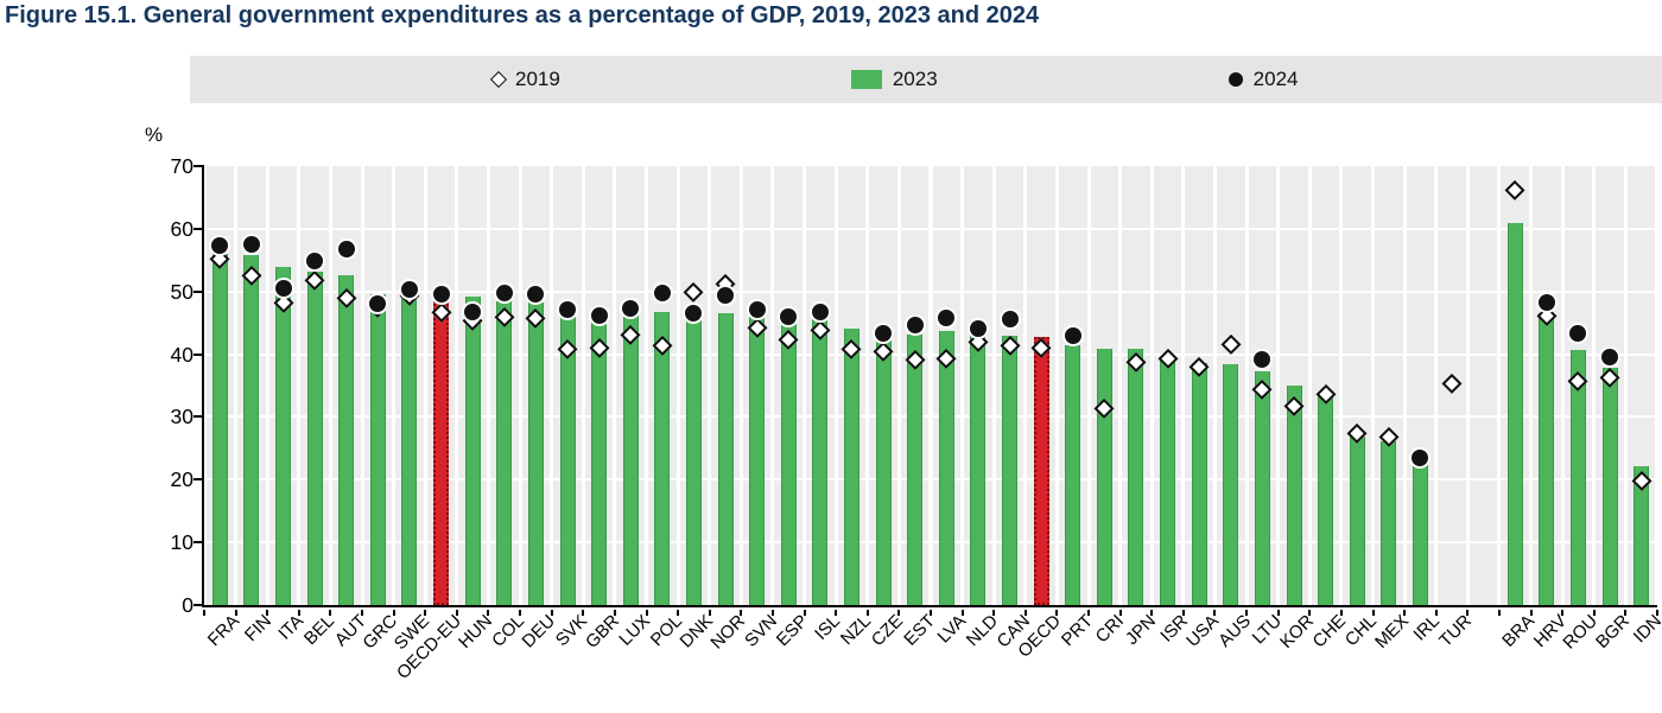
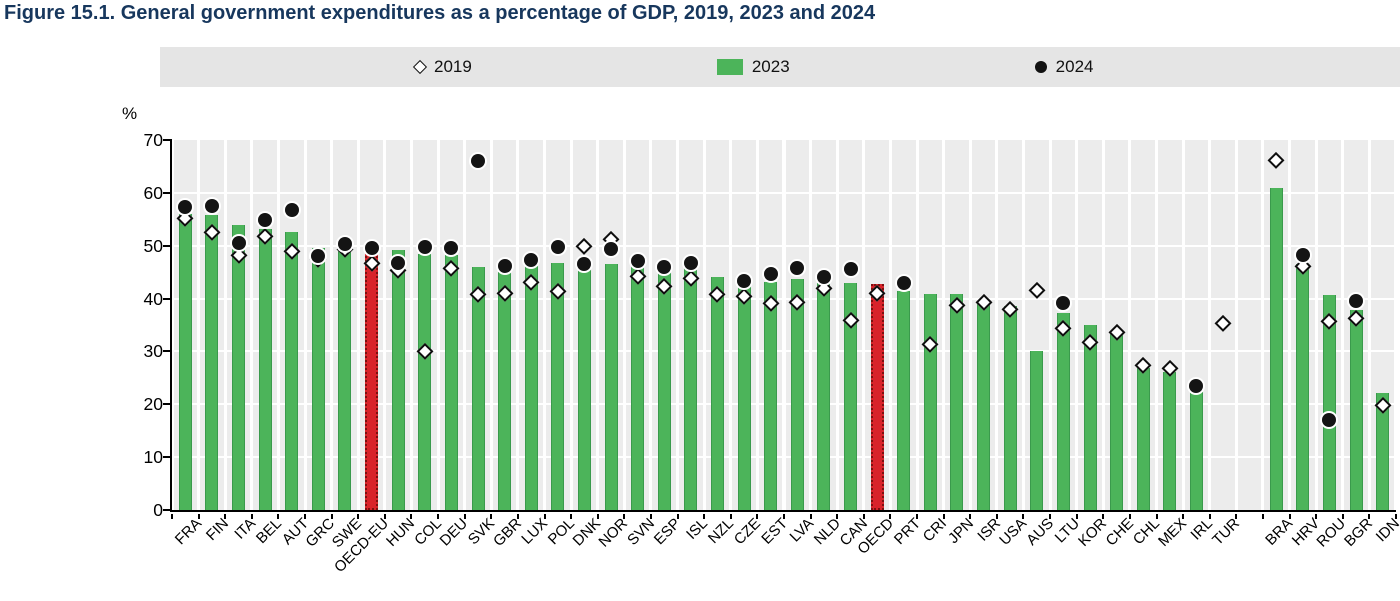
2019/COL: 46 -> 30
2024/SVK: 47 -> 66
2019/CAN: 41 -> 36
2023/AUS: 38 -> 30
2024/ROU: 43 -> 17
